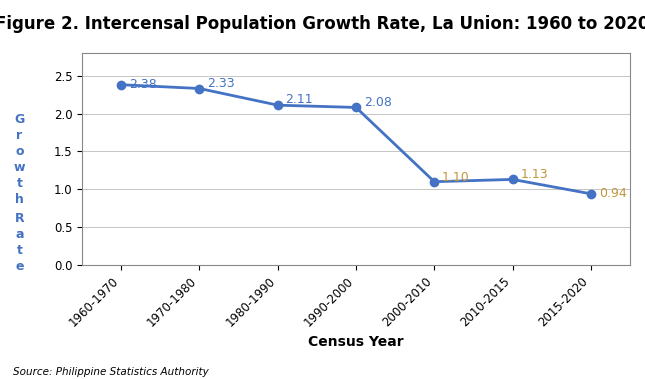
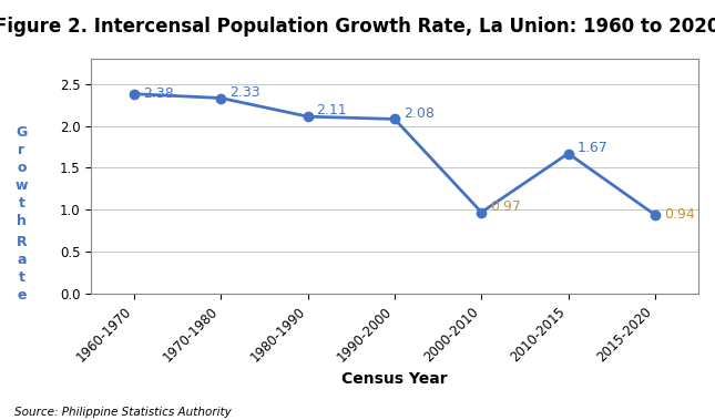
2000-2010: 1.10 -> 0.97
2010-2015: 1.13 -> 1.67
